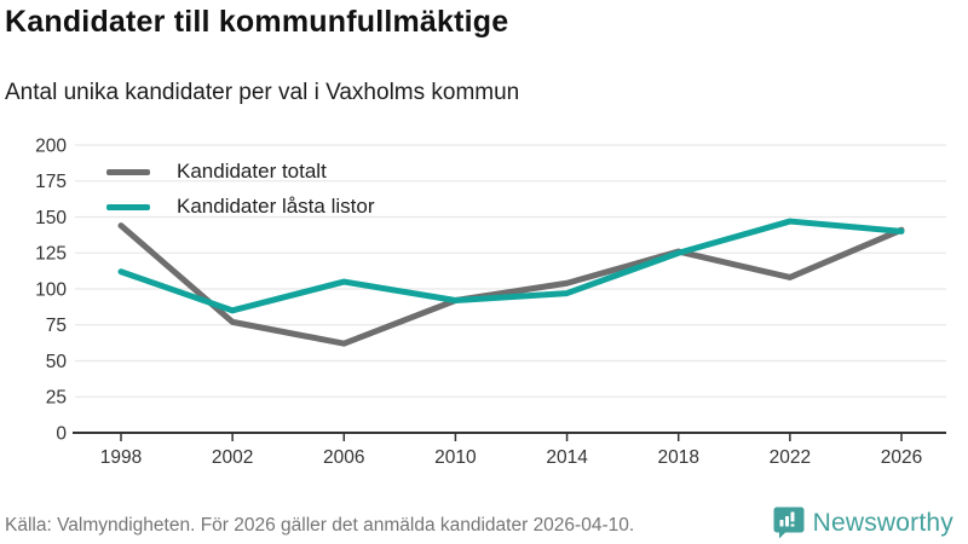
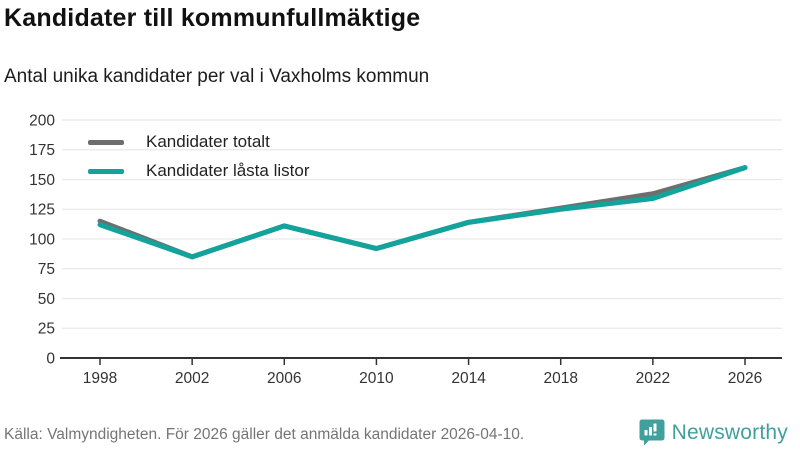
Kandidater totalt/1998: 144 -> 115
Kandidater totalt/2002: 77 -> 85
Kandidater totalt/2006: 62 -> 111
Kandidater låsta listor/2006: 105 -> 111
Kandidater totalt/2014: 104 -> 114
Kandidater låsta listor/2014: 97 -> 114
Kandidater totalt/2022: 108 -> 138
Kandidater låsta listor/2022: 147 -> 134
Kandidater totalt/2026: 141 -> 160
Kandidater låsta listor/2026: 140 -> 160
